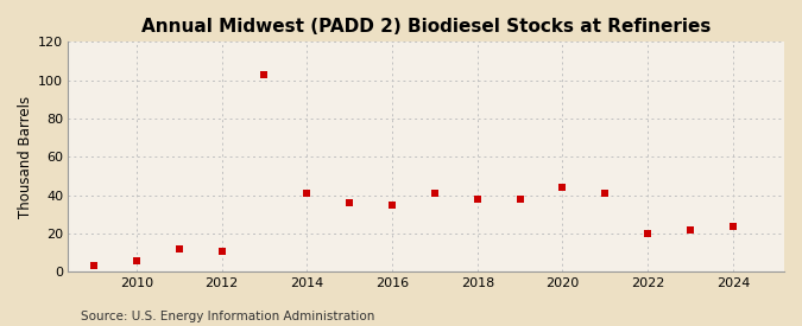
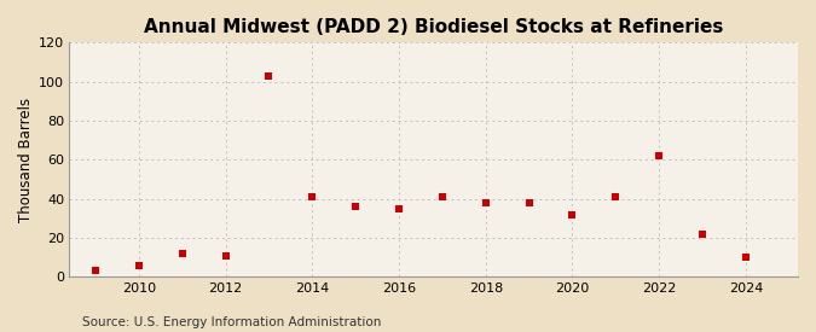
2020: 44 -> 32
2022: 20 -> 62
2024: 24 -> 10
